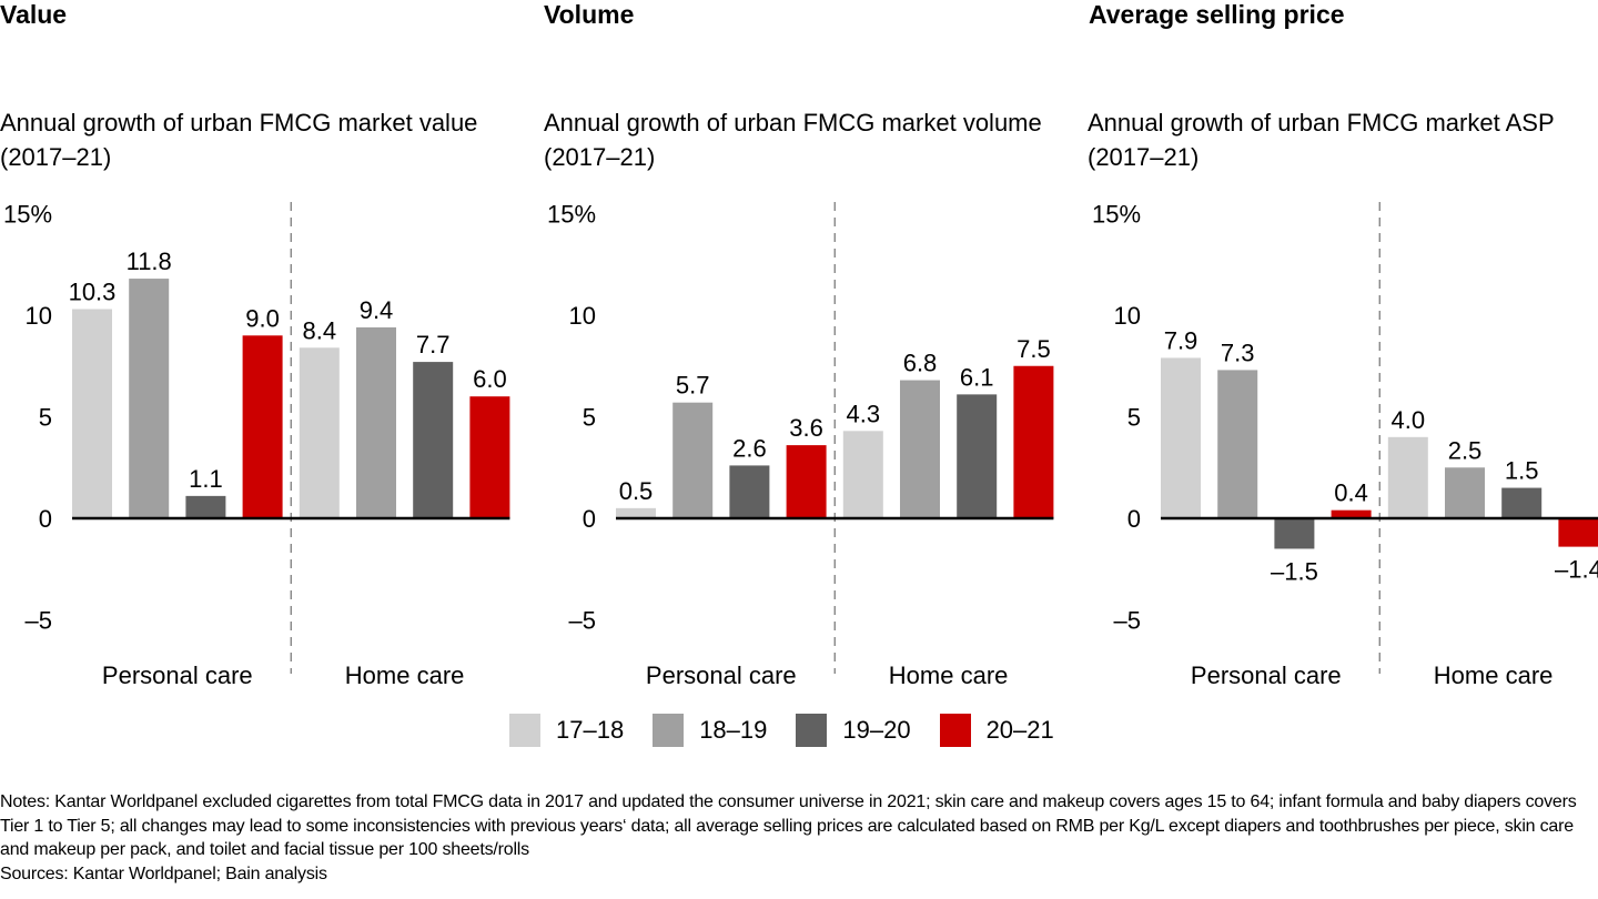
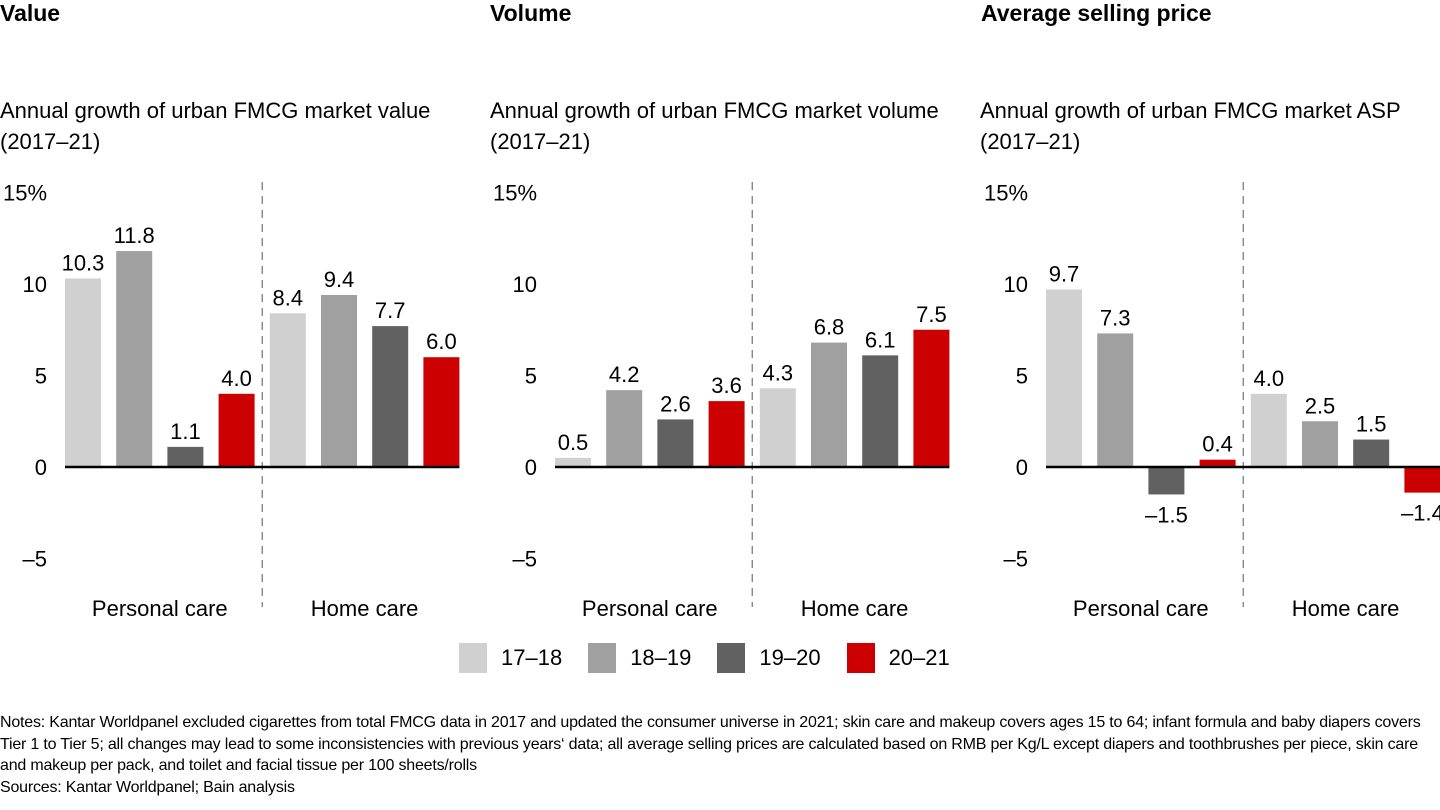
Value/20–21/Personal care: 9.0 -> 4.0
Volume/18–19/Personal care: 5.7 -> 4.2
Average selling price/17–18/Personal care: 7.9 -> 9.7
